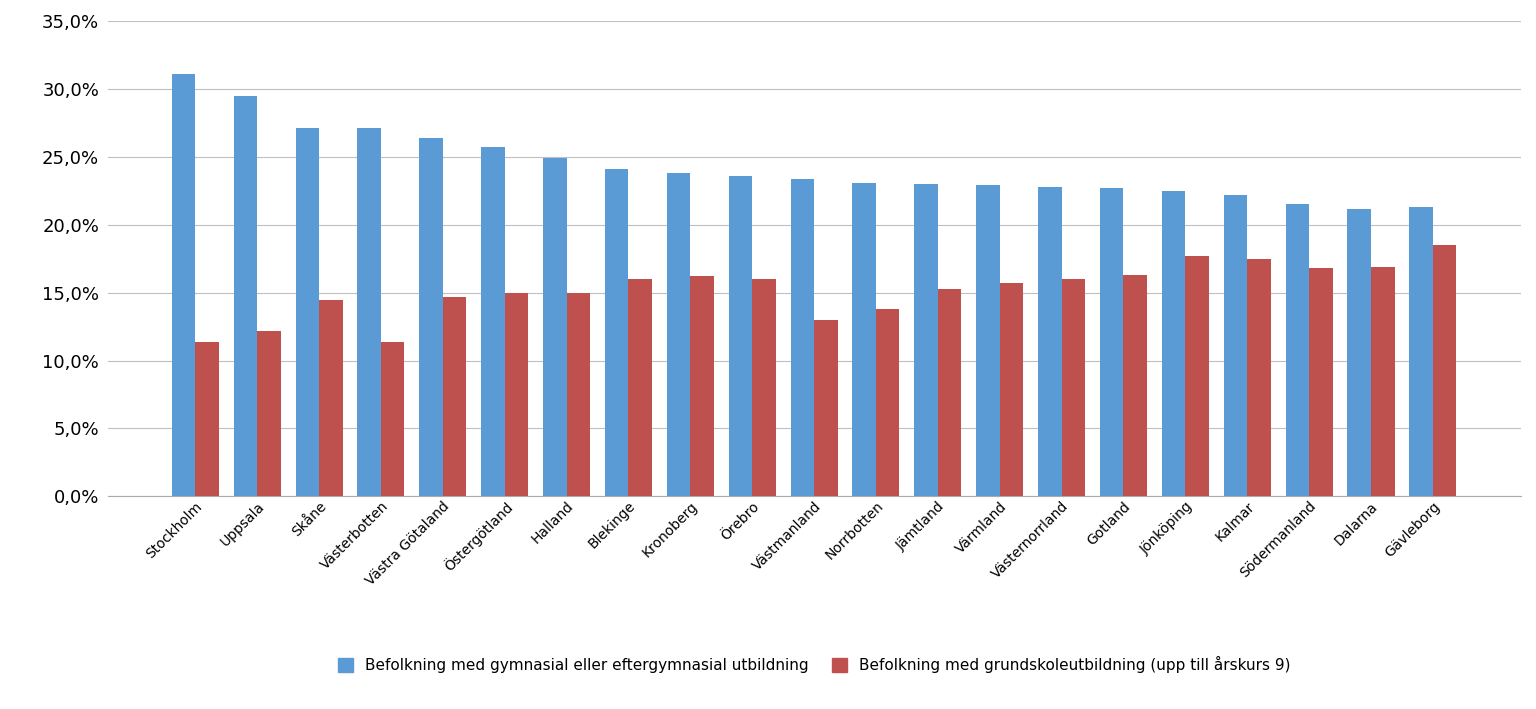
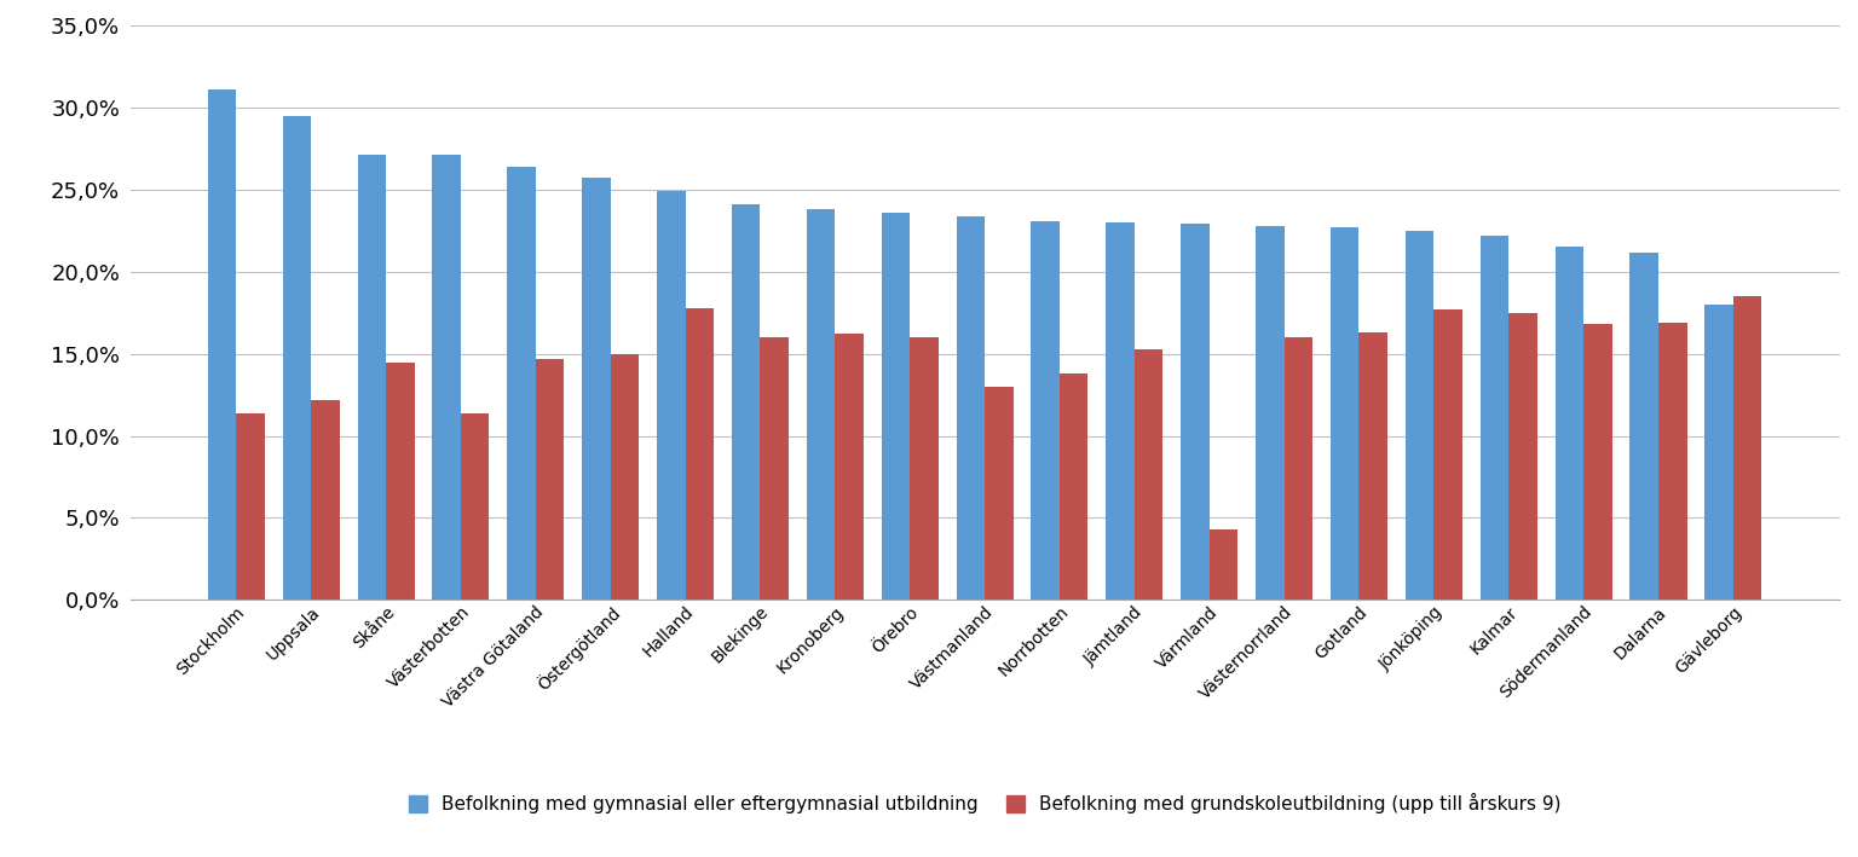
Befolkning med grundskoleutbildning (upp till årskurs 9)/Halland: 15,0% -> 17,8%
Befolkning med grundskoleutbildning (upp till årskurs 9)/Värmland: 15,7% -> 4,3%
Befolkning med gymnasial eller eftergymnasial utbildning/Gävleborg: 21,3% -> 18,0%
